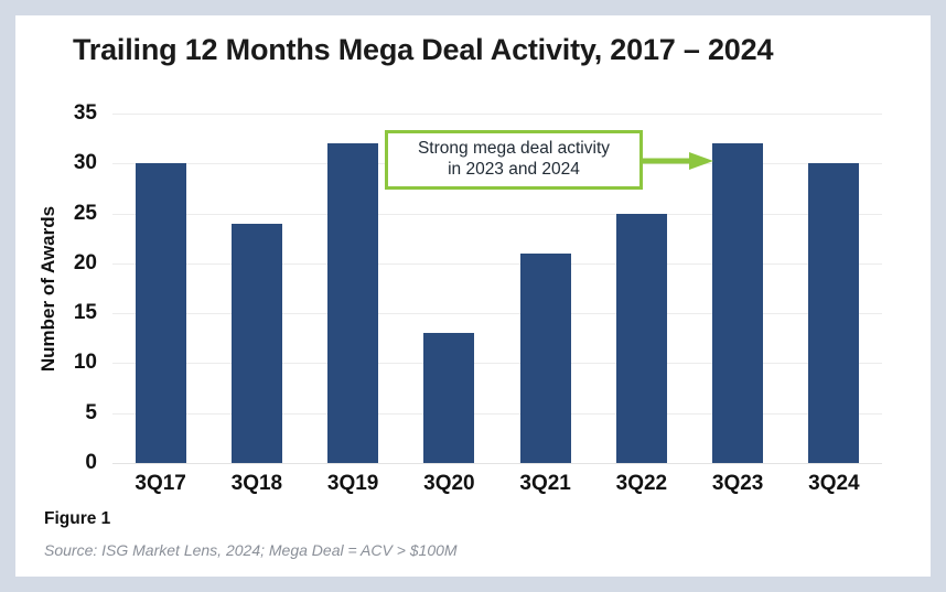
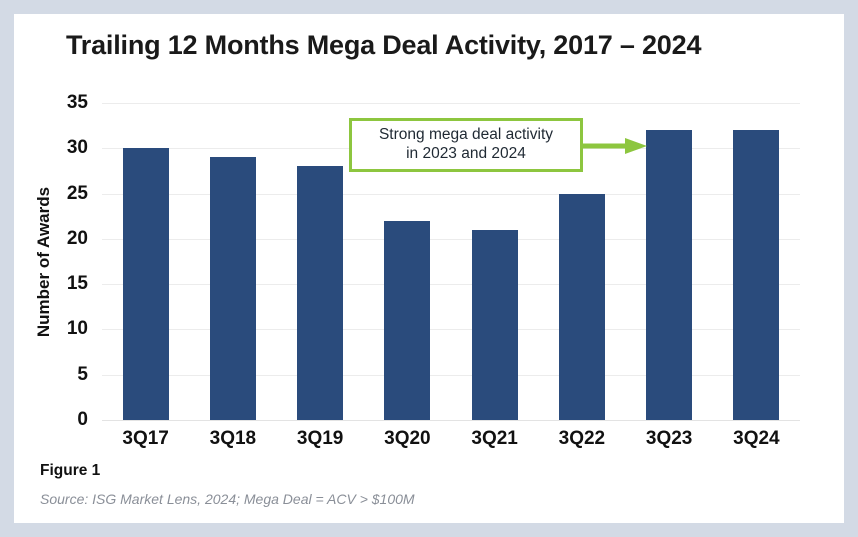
3Q18: 24 -> 29
3Q19: 32 -> 28
3Q20: 13 -> 22
3Q24: 30 -> 32
